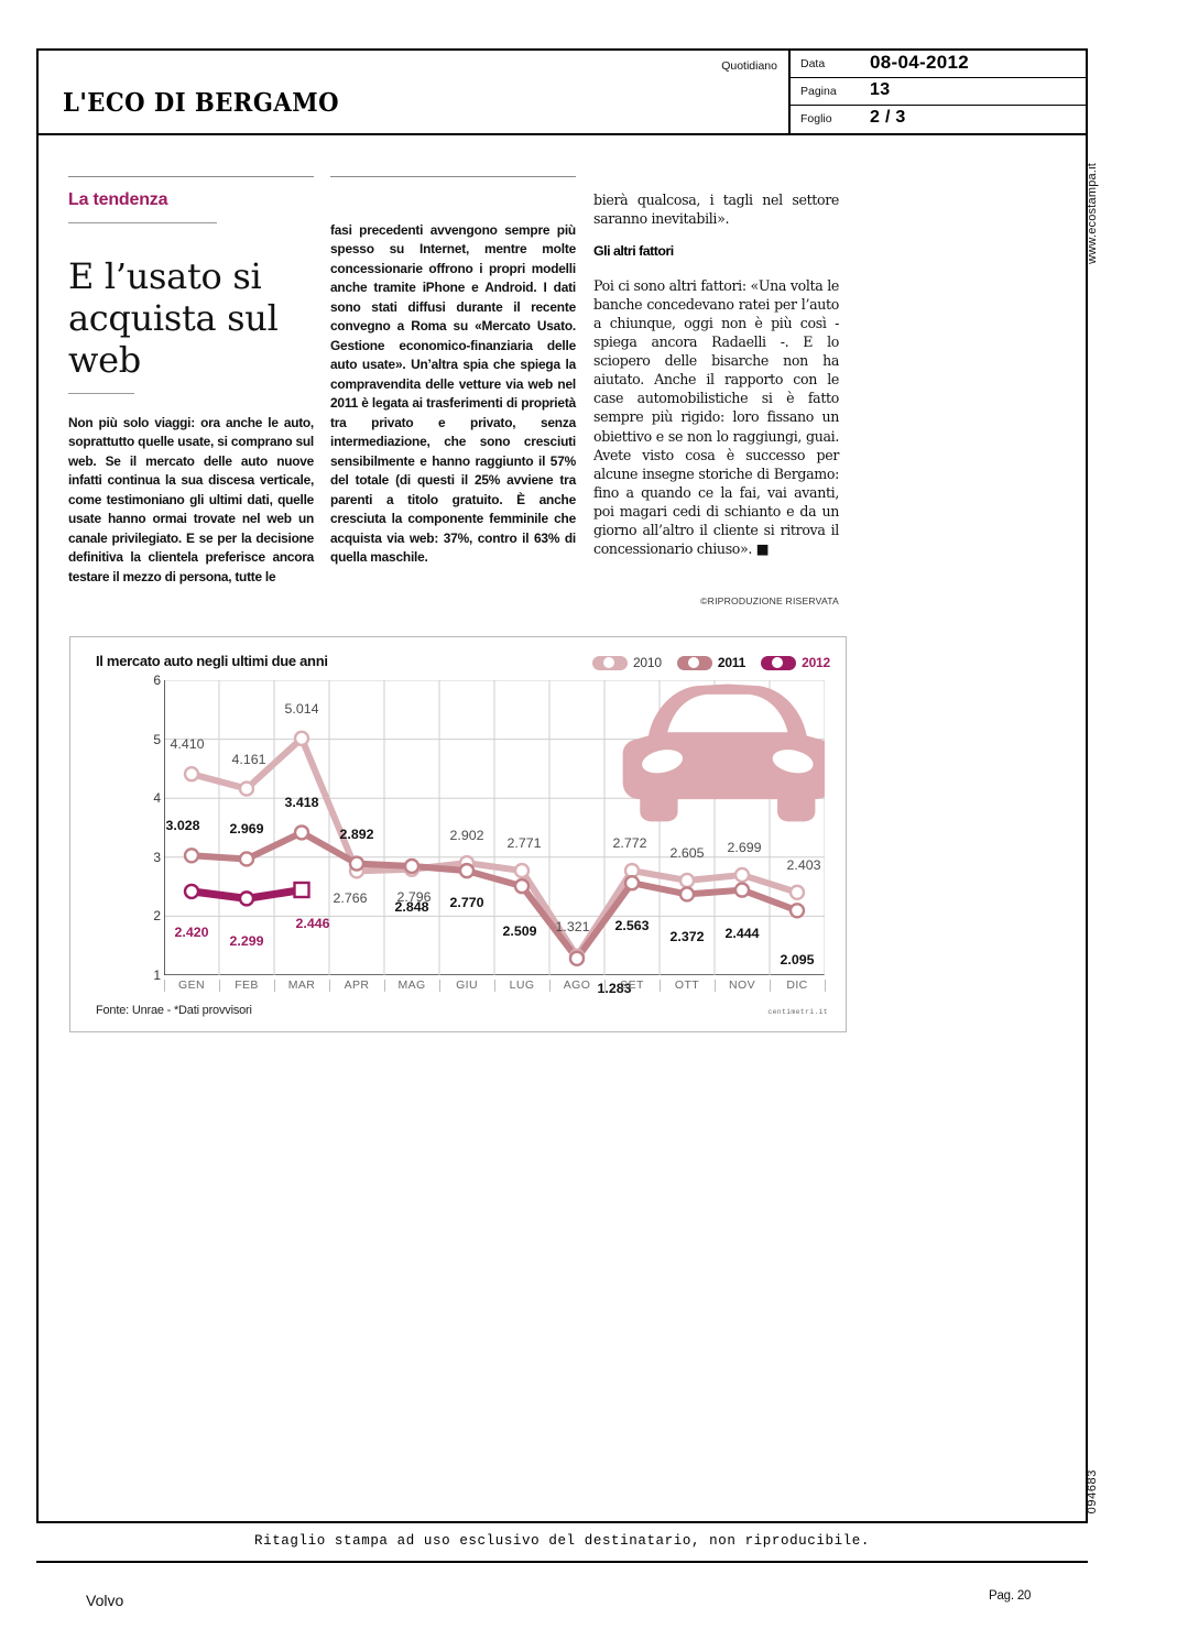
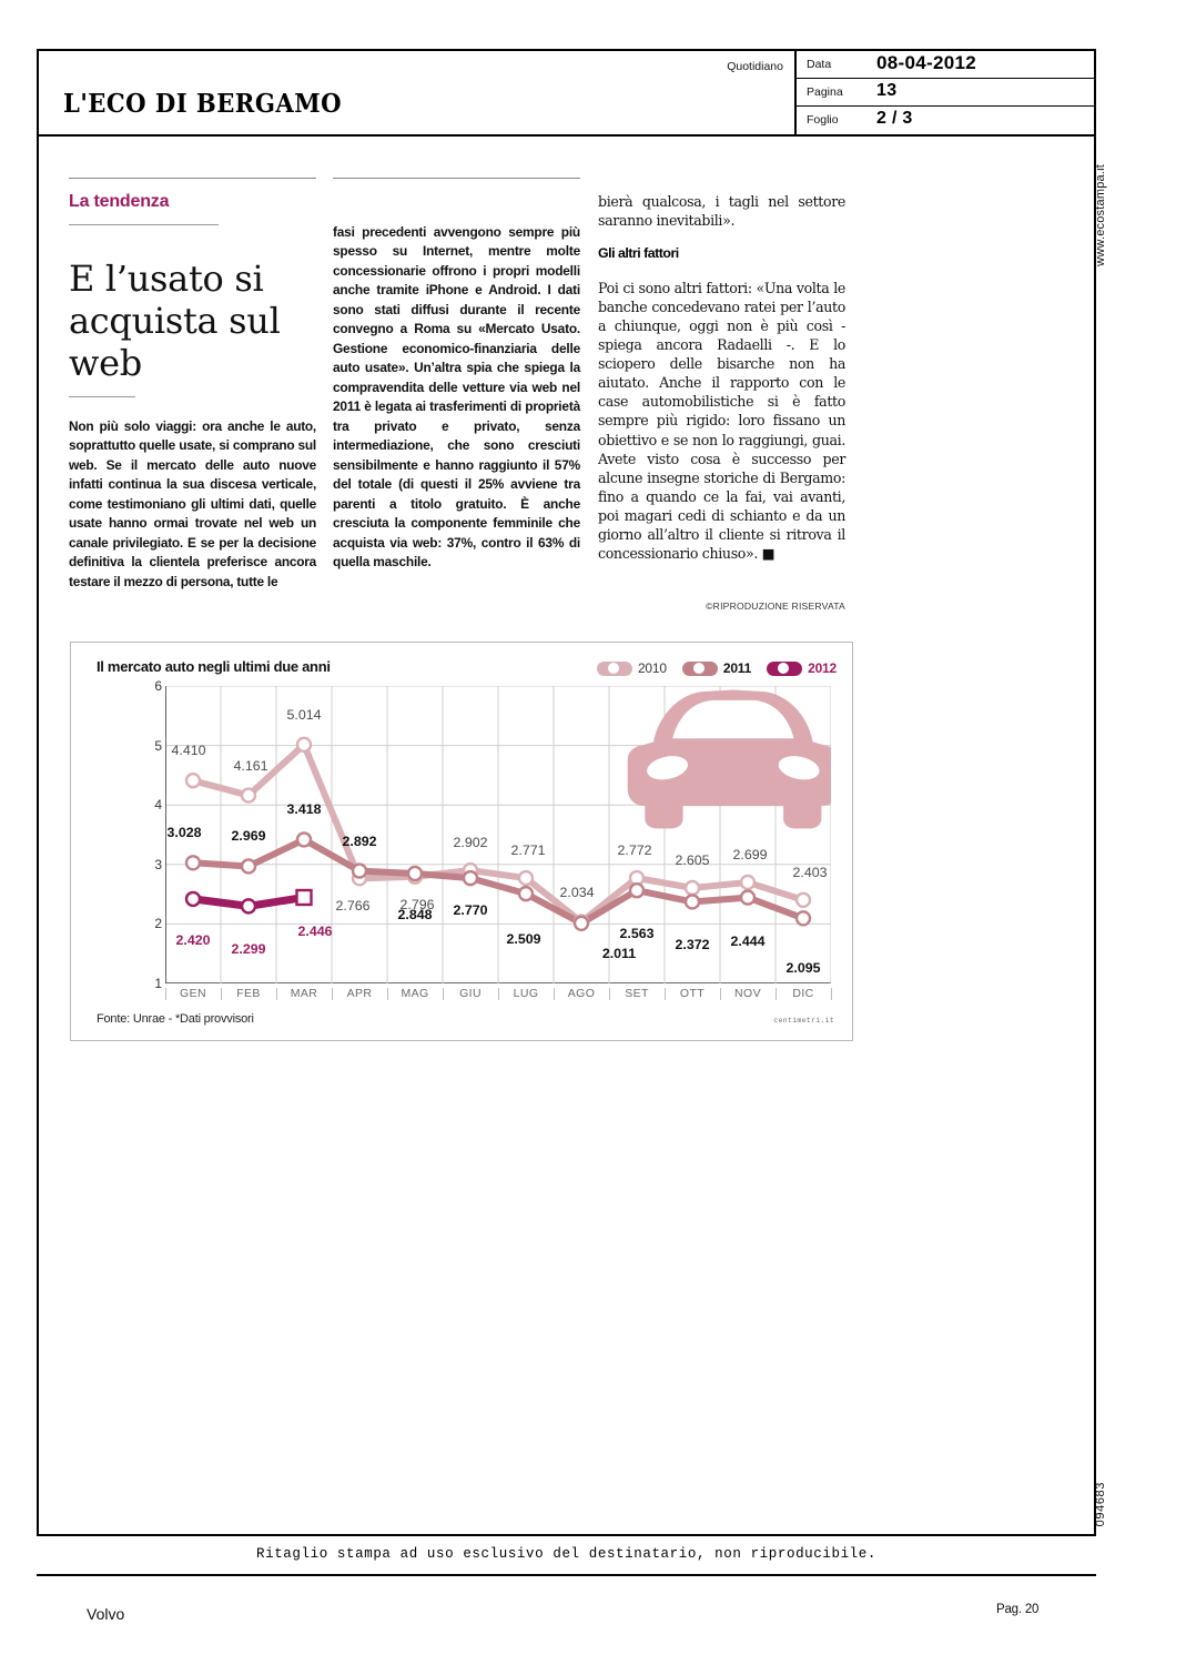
2010/AGO: 1.321 -> 2.034
2011/AGO: 1.283 -> 2.011
